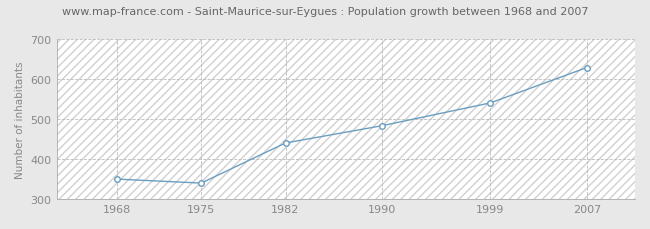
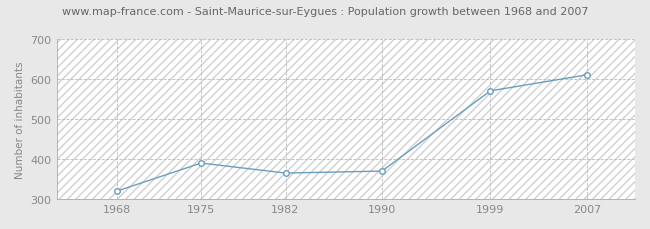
1968: 350 -> 320
1975: 340 -> 390
1982: 440 -> 365
1990: 483 -> 370
1999: 540 -> 570
2007: 628 -> 610
